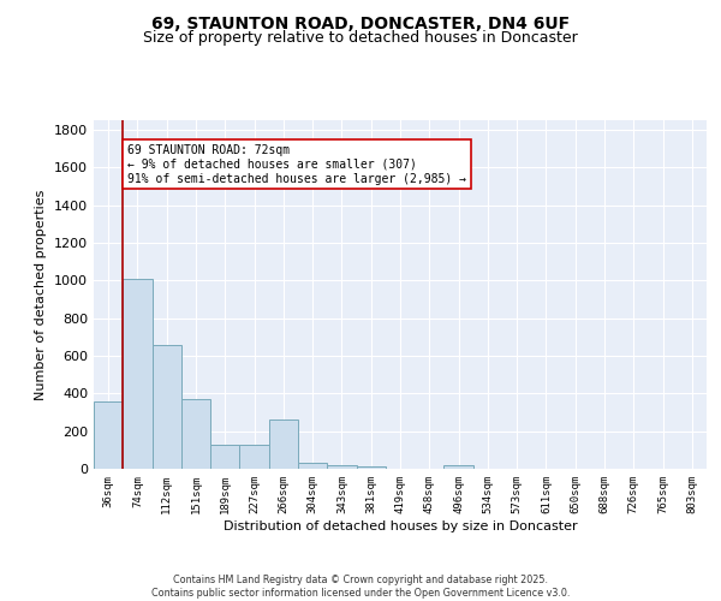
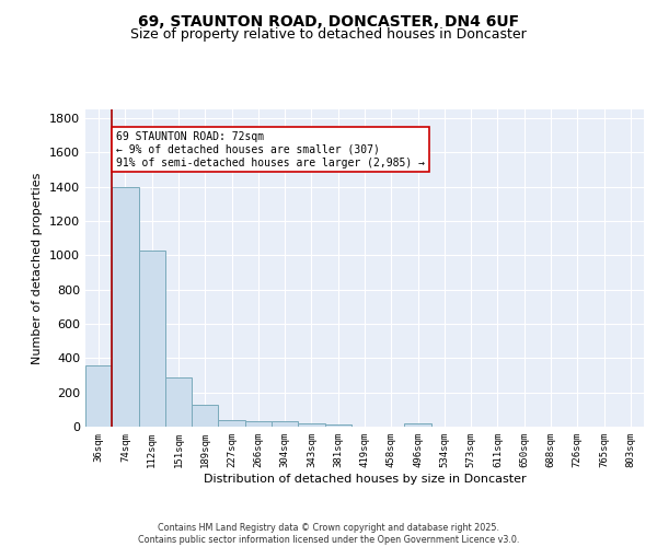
74sqm: 1010 -> 1400
112sqm: 660 -> 1020
151sqm: 370 -> 290
227sqm: 130 -> 40
266sqm: 260 -> 30
